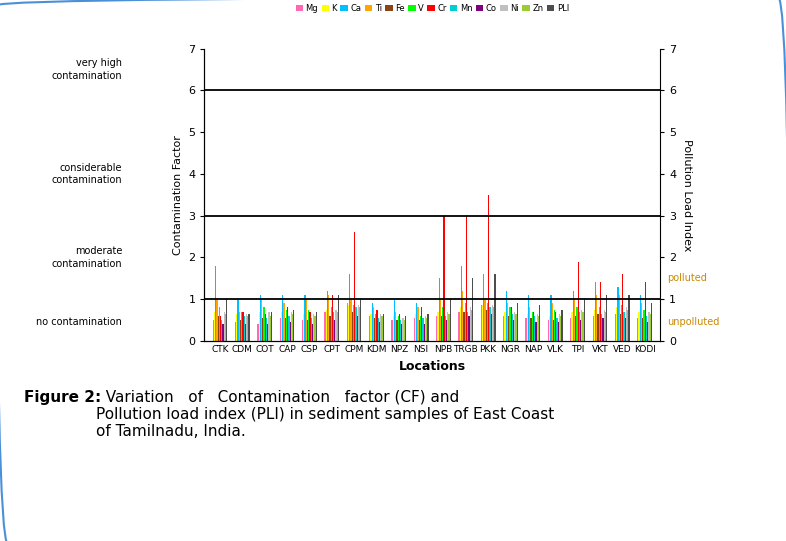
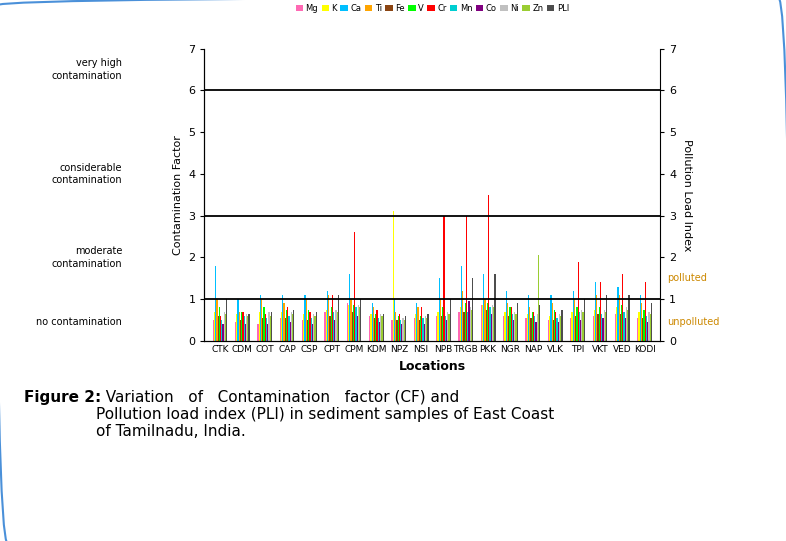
K/NPZ: 0.60 -> 3.10
Co/TRGB: 0.60 -> 0.95
Zn/NAP: 0.60 -> 2.05
